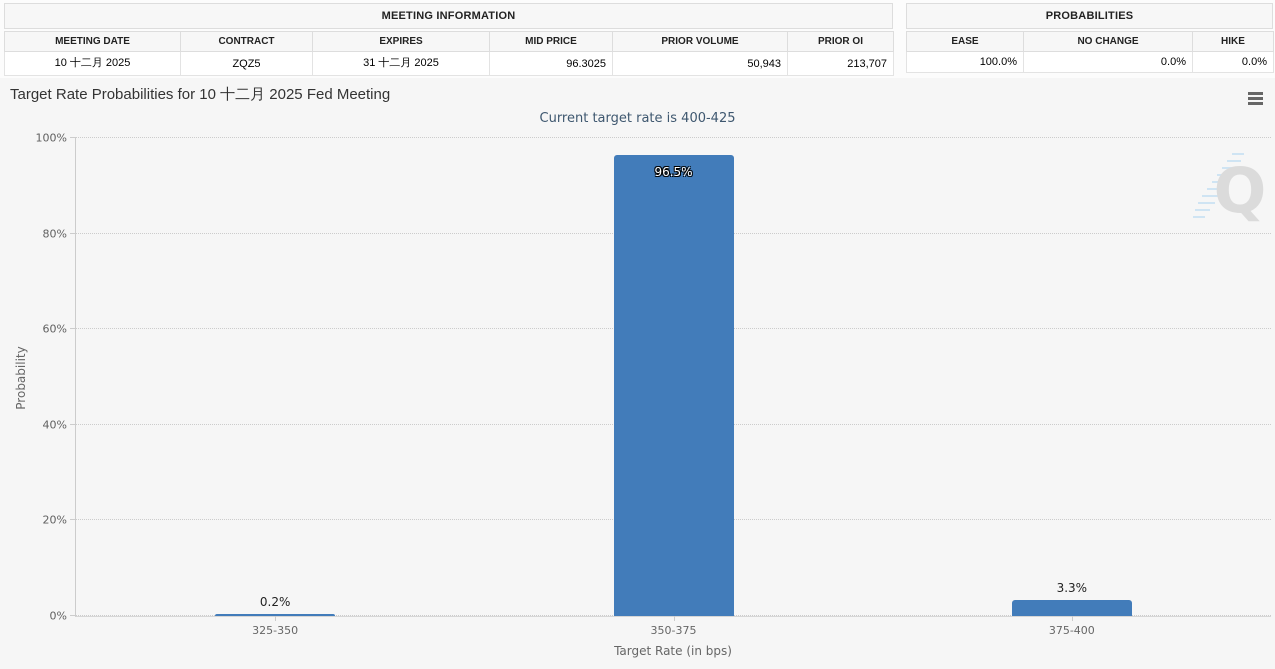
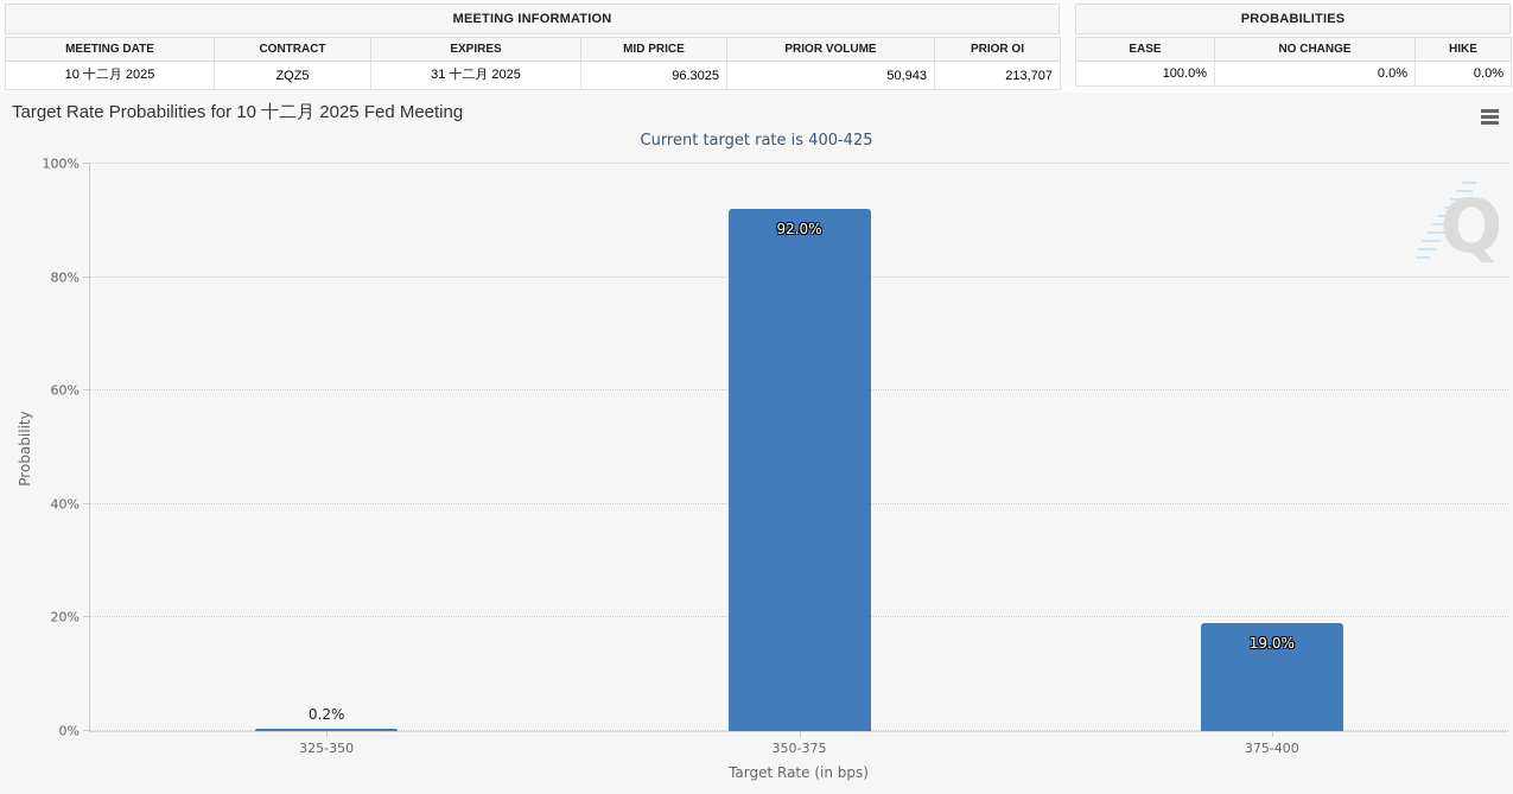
350-375: 96.5% -> 92.0%
375-400: 3.3% -> 19.0%
